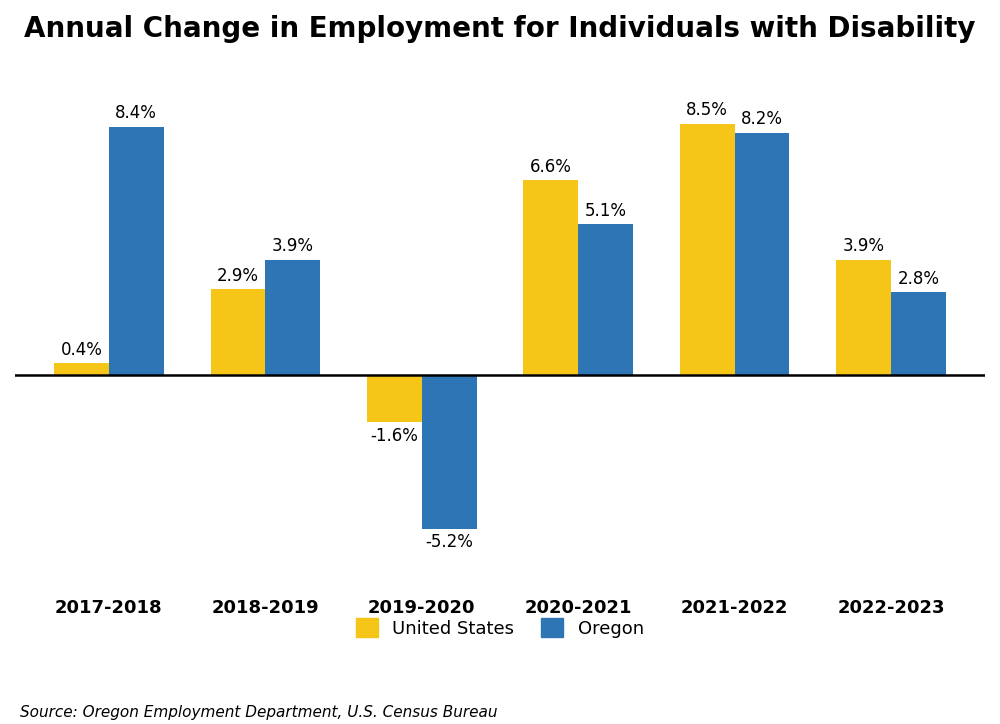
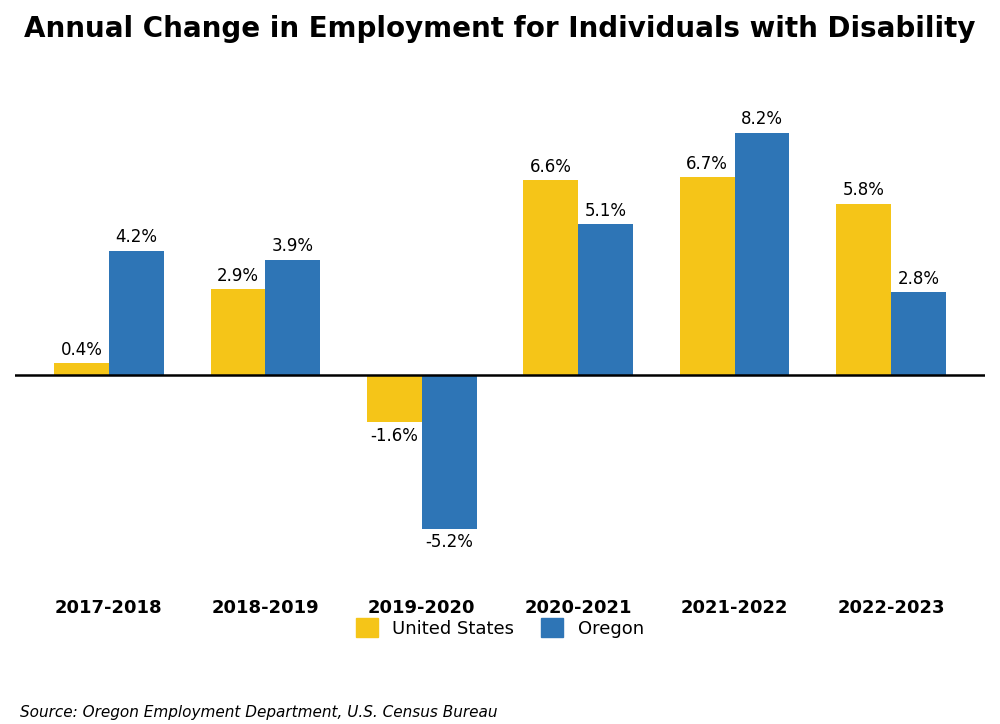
Oregon/2017-2018: 8.4% -> 4.2%
United States/2021-2022: 8.5% -> 6.7%
United States/2022-2023: 3.9% -> 5.8%
